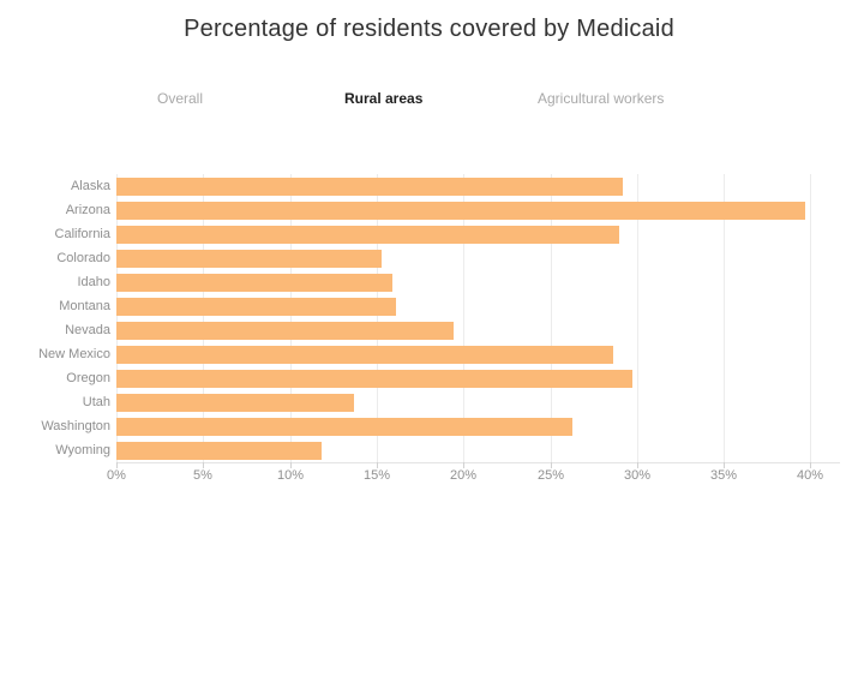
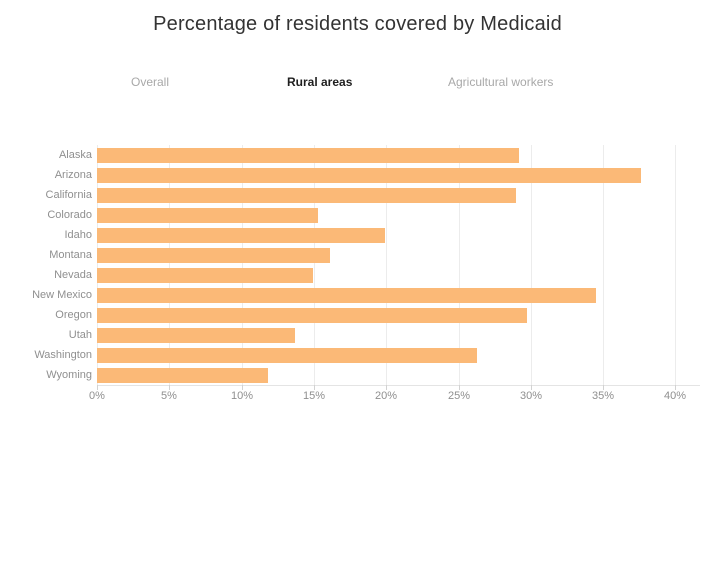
Arizona: 39.7% -> 37.6%
Idaho: 15.9% -> 19.9%
Nevada: 19.4% -> 14.9%
New Mexico: 28.6% -> 34.5%
